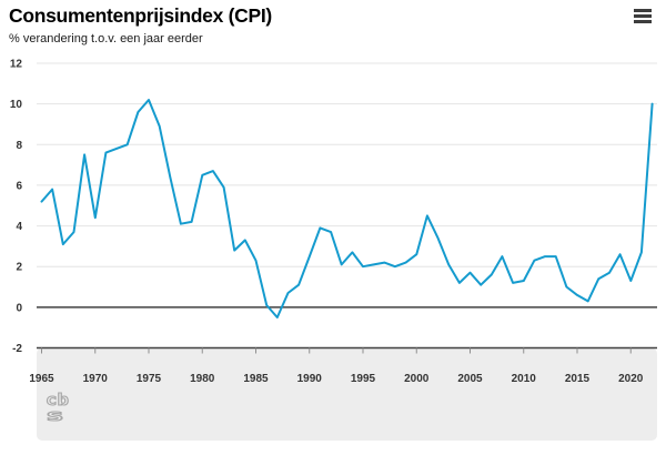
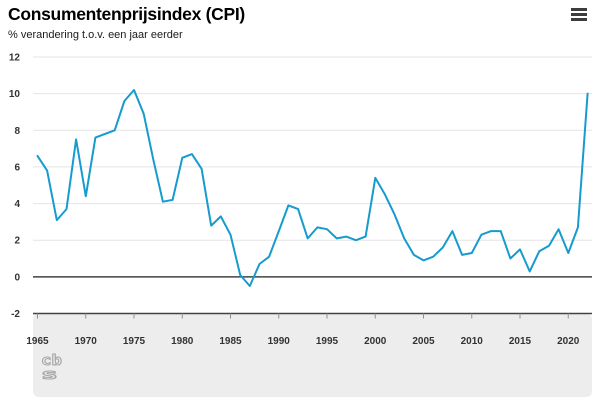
1965: 5.2 -> 6.6
1995: 2.0 -> 2.6
2000: 2.6 -> 5.4
2005: 1.7 -> 0.9
2015: 0.6 -> 1.5
